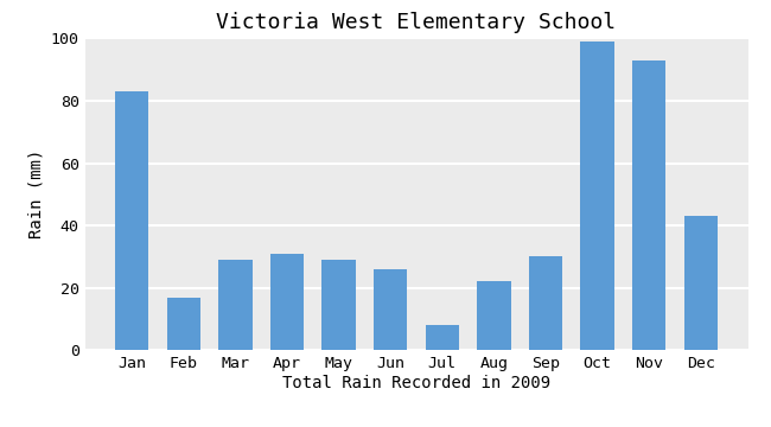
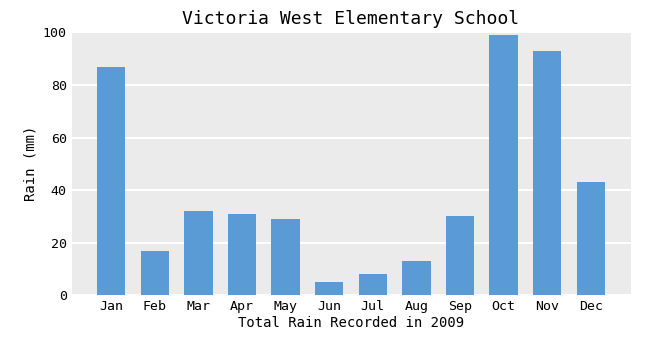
Jan: 83 -> 87
Mar: 29 -> 32
Jun: 26 -> 5
Aug: 22 -> 13
